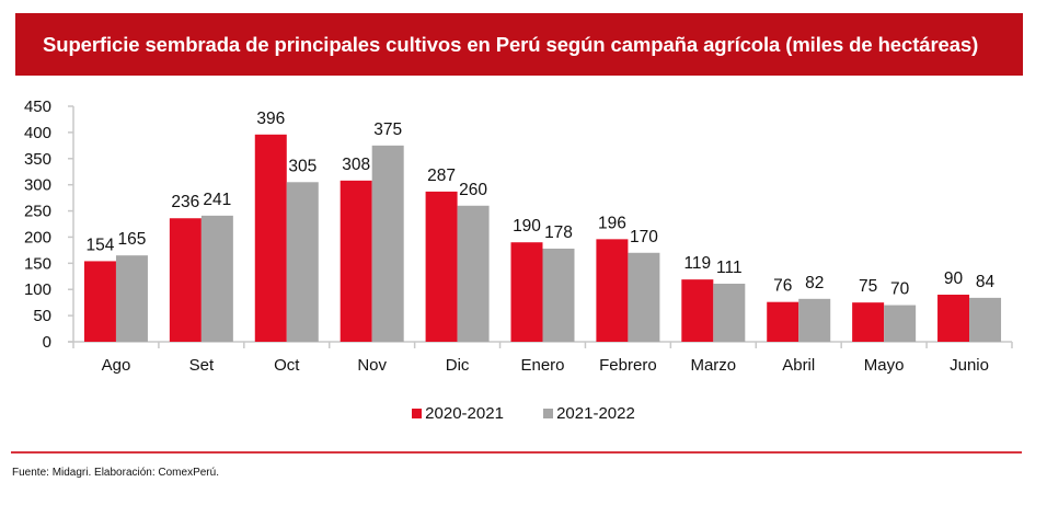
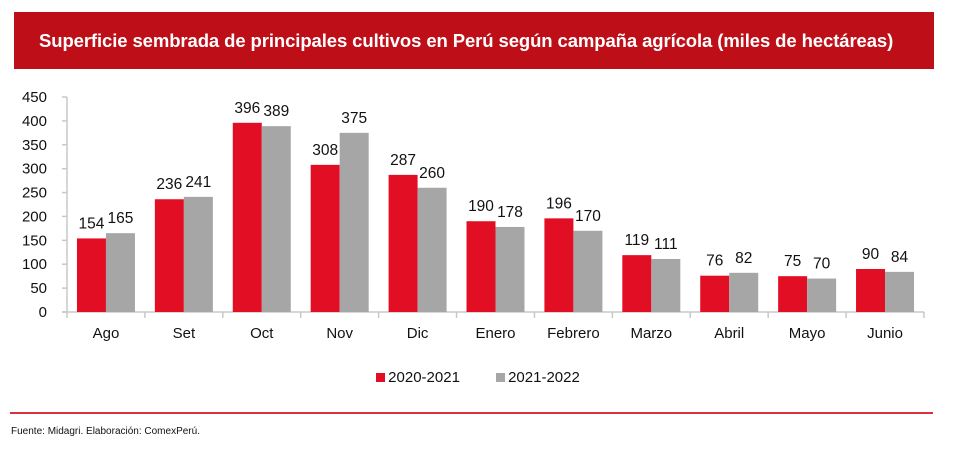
2021-2022/Oct: 305 -> 389
